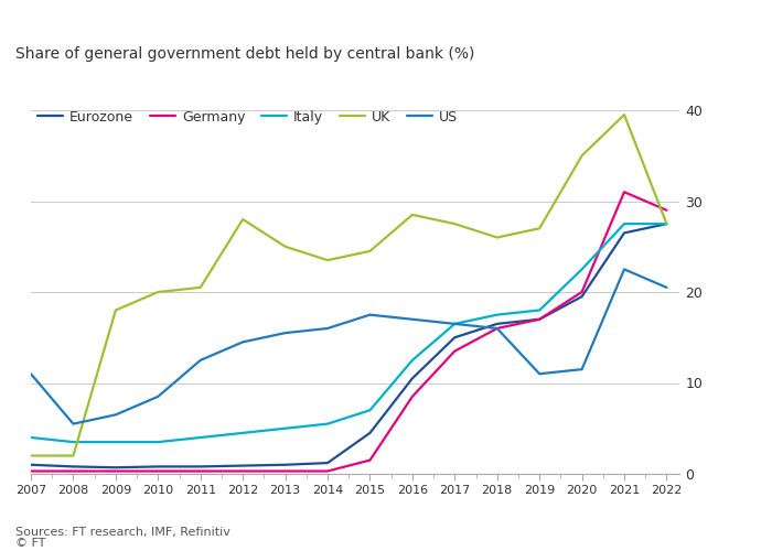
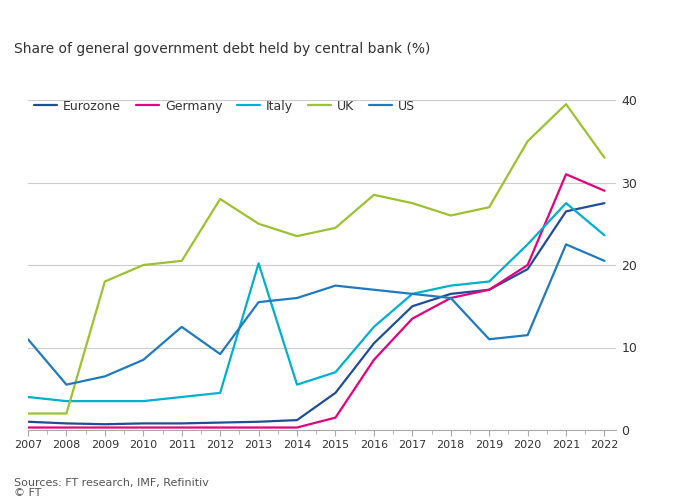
US/2012: 14.5 -> 9.2
Italy/2013: 5.0 -> 20.2
Italy/2022: 27.5 -> 23.6
UK/2022: 27.5 -> 33.0
